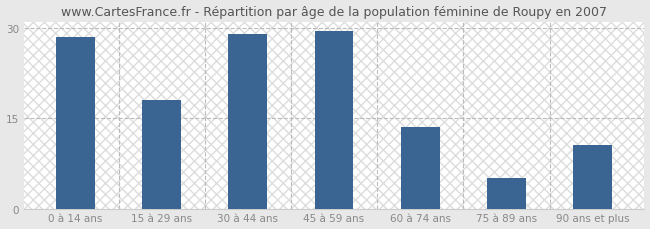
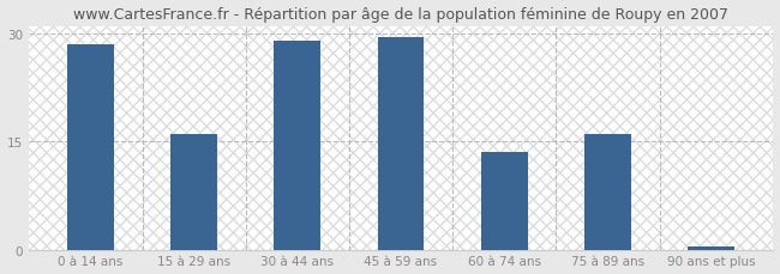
15 à 29 ans: 18.0 -> 16.0
75 à 89 ans: 5.0 -> 16.0
90 ans et plus: 10.6 -> 0.5
